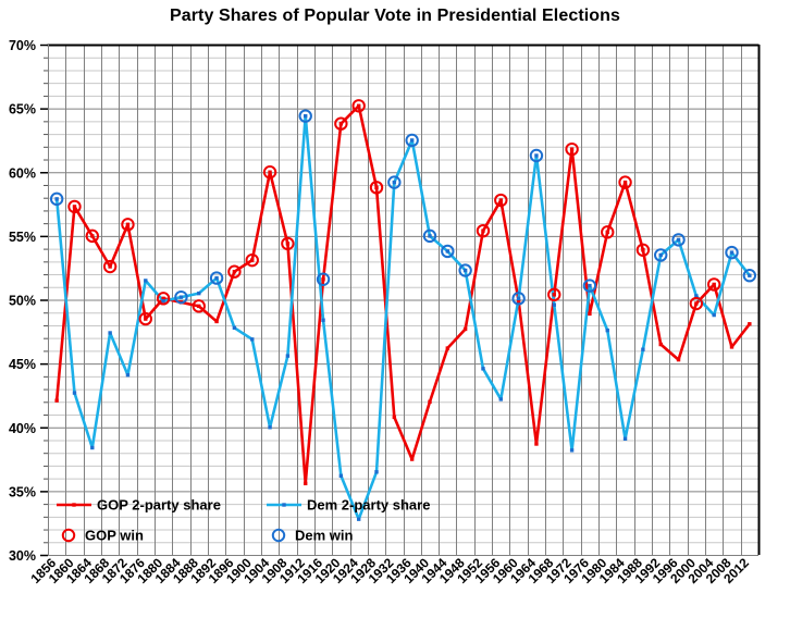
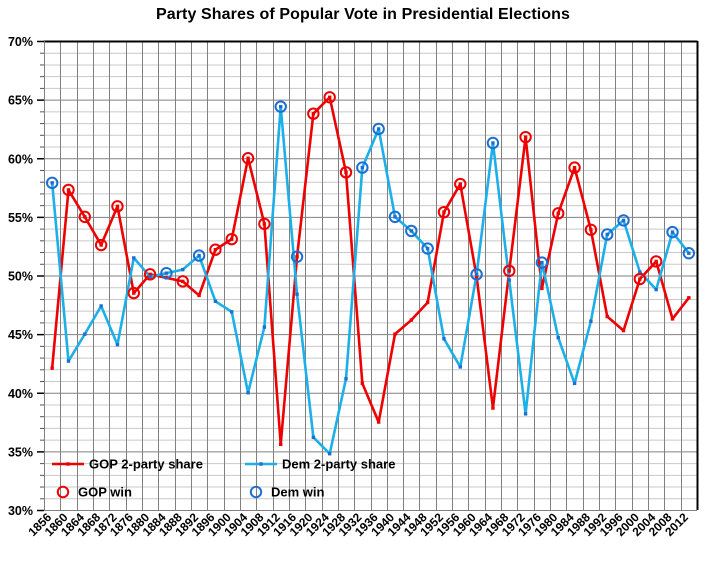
Dem 2-party share/1864: 38.4% -> 45.0%
Dem 2-party share/1924: 32.8% -> 34.8%
Dem 2-party share/1928: 36.5% -> 41.2%
GOP 2-party share/1940: 42.0% -> 45.0%
Dem 2-party share/1980: 47.6% -> 44.7%
Dem 2-party share/1984: 39.1% -> 40.8%
